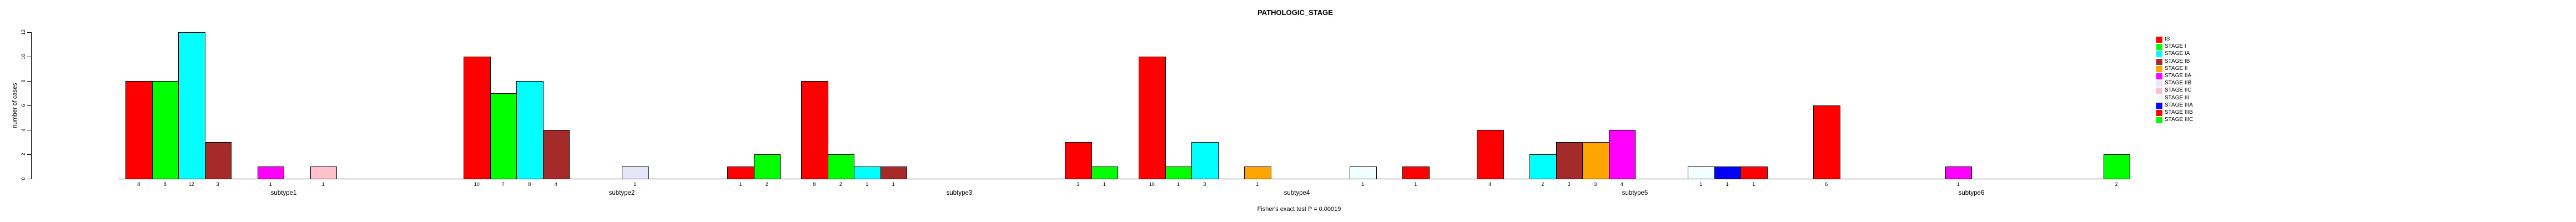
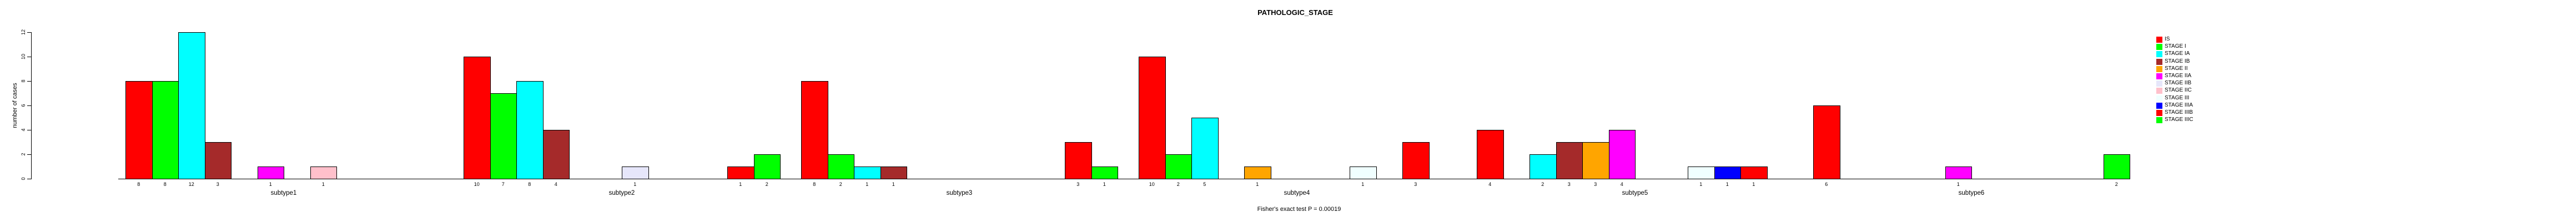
STAGE I/subtype4: 1 -> 2
STAGE IA/subtype4: 3 -> 5
STAGE IIIB/subtype4: 1 -> 3
